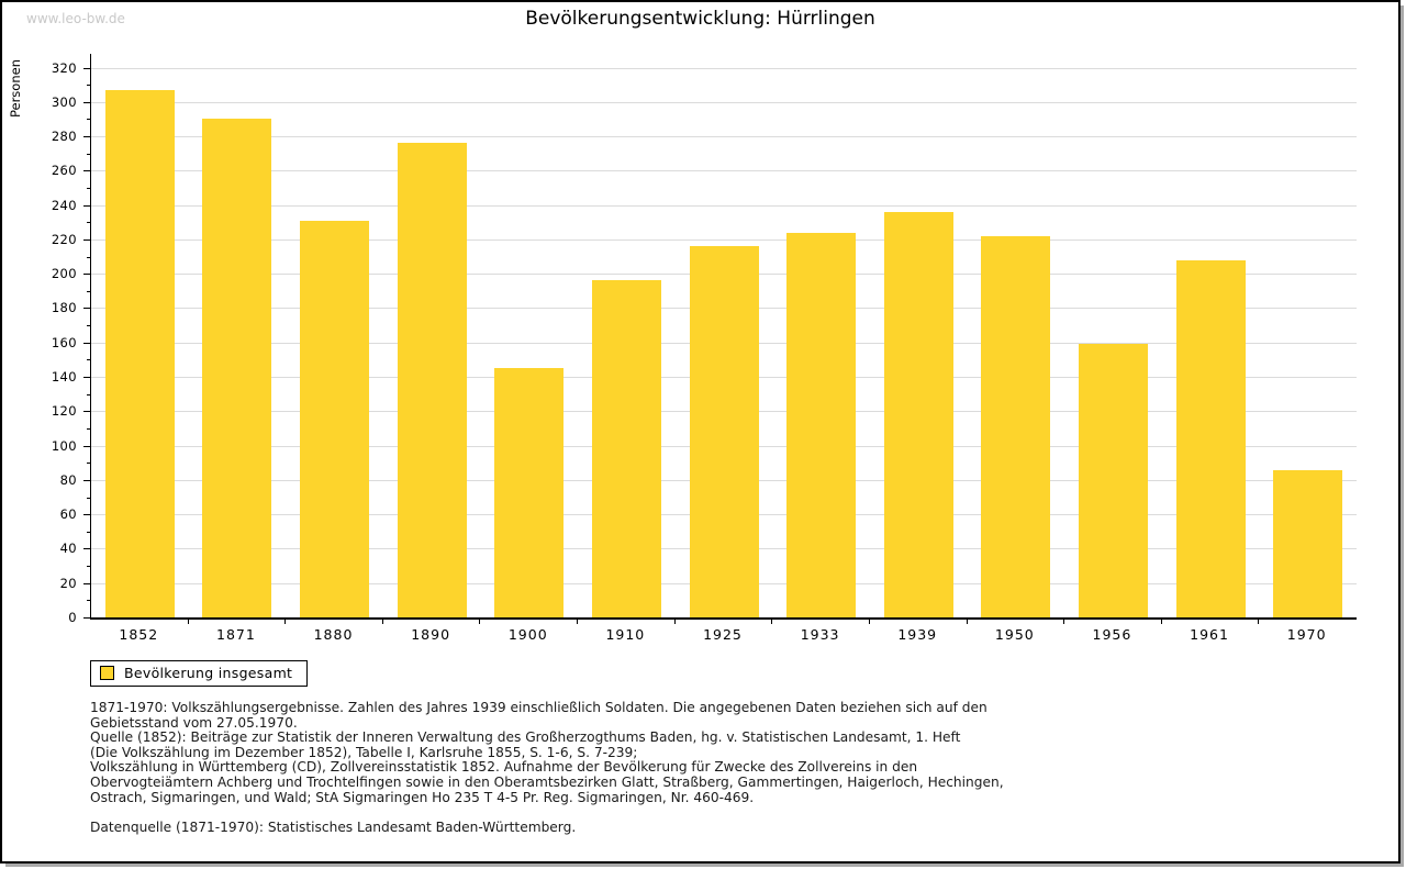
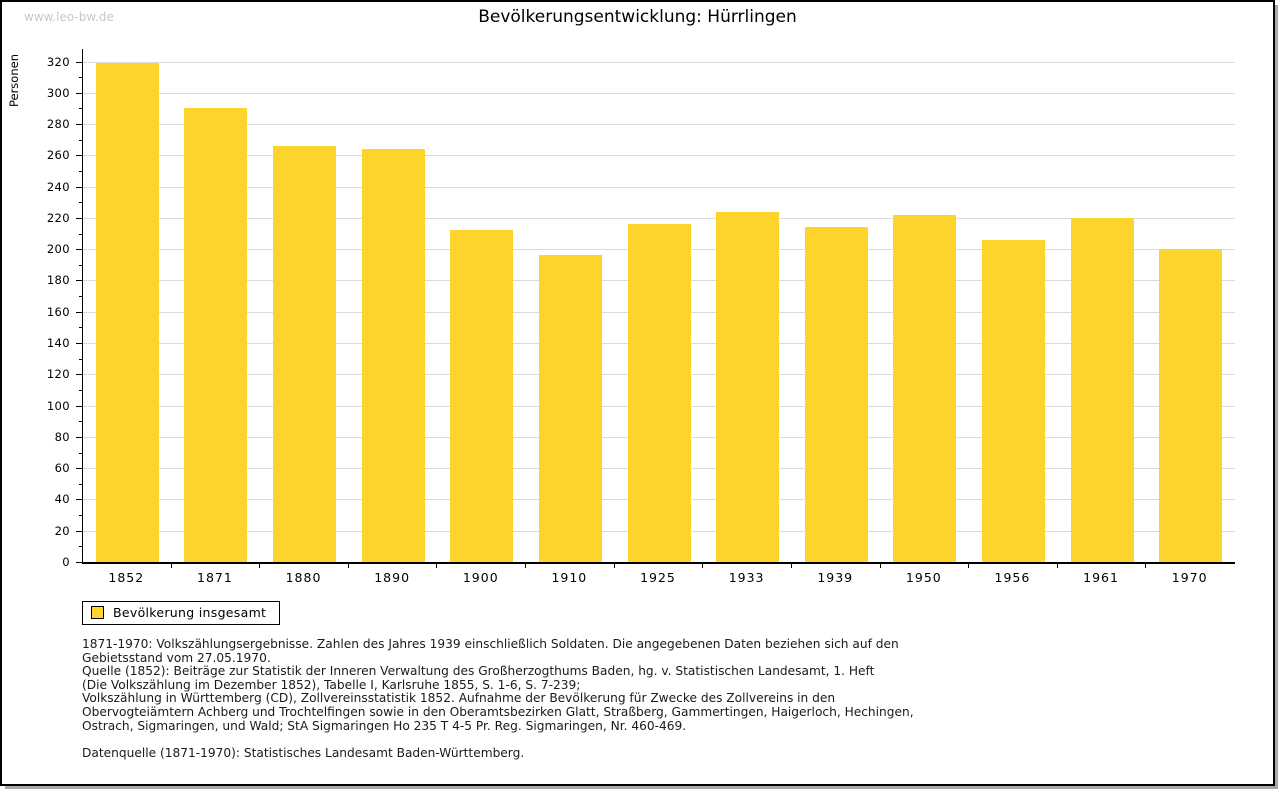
1852: 307 -> 319
1880: 231 -> 266
1890: 276 -> 264
1900: 145 -> 212
1939: 236 -> 214
1956: 159 -> 206
1961: 208 -> 220
1970: 86 -> 200
